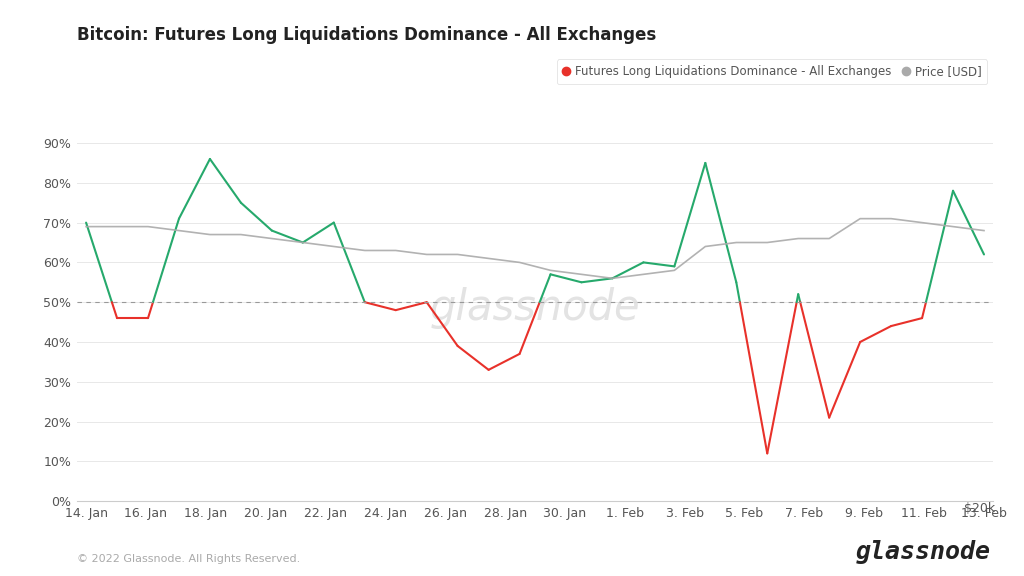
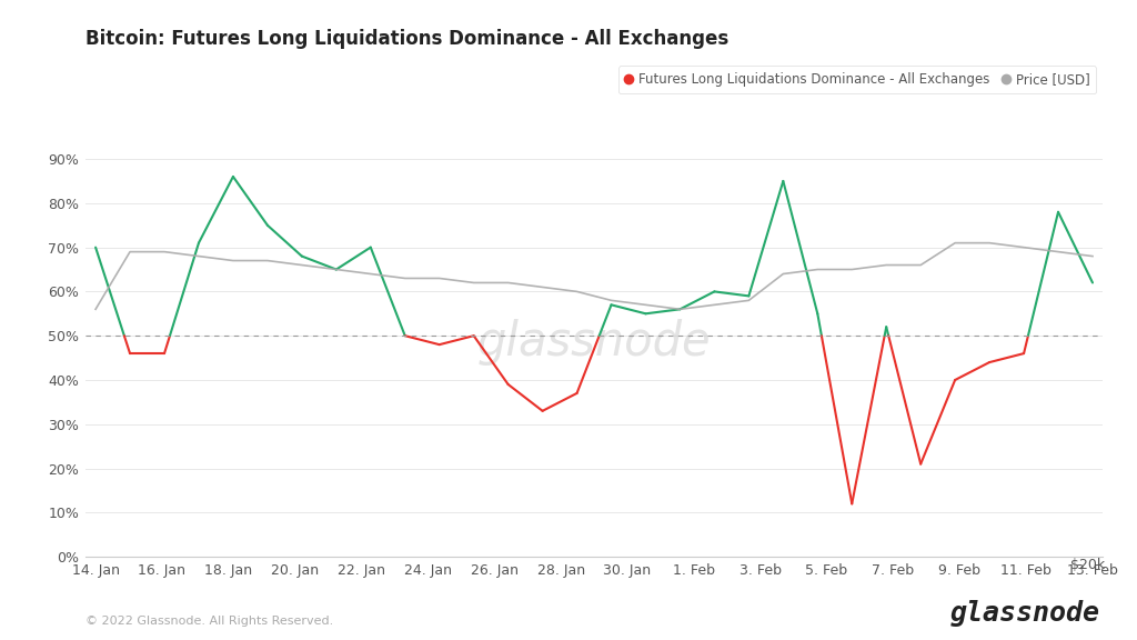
14. Jan: 69% -> 56%
